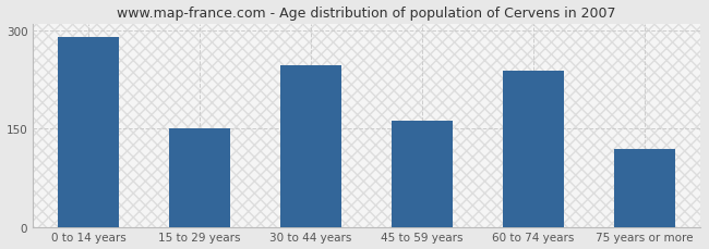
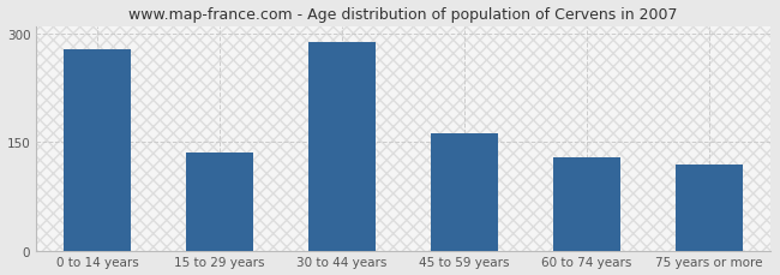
0 to 14 years: 290 -> 278
15 to 29 years: 150 -> 135
30 to 44 years: 246 -> 287
60 to 74 years: 238 -> 128
